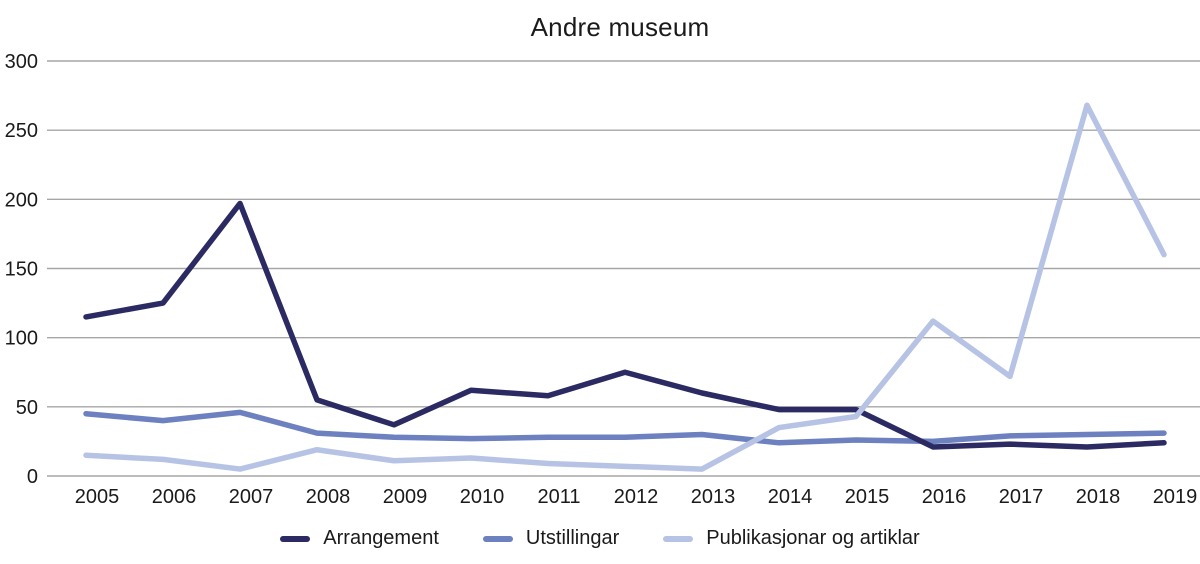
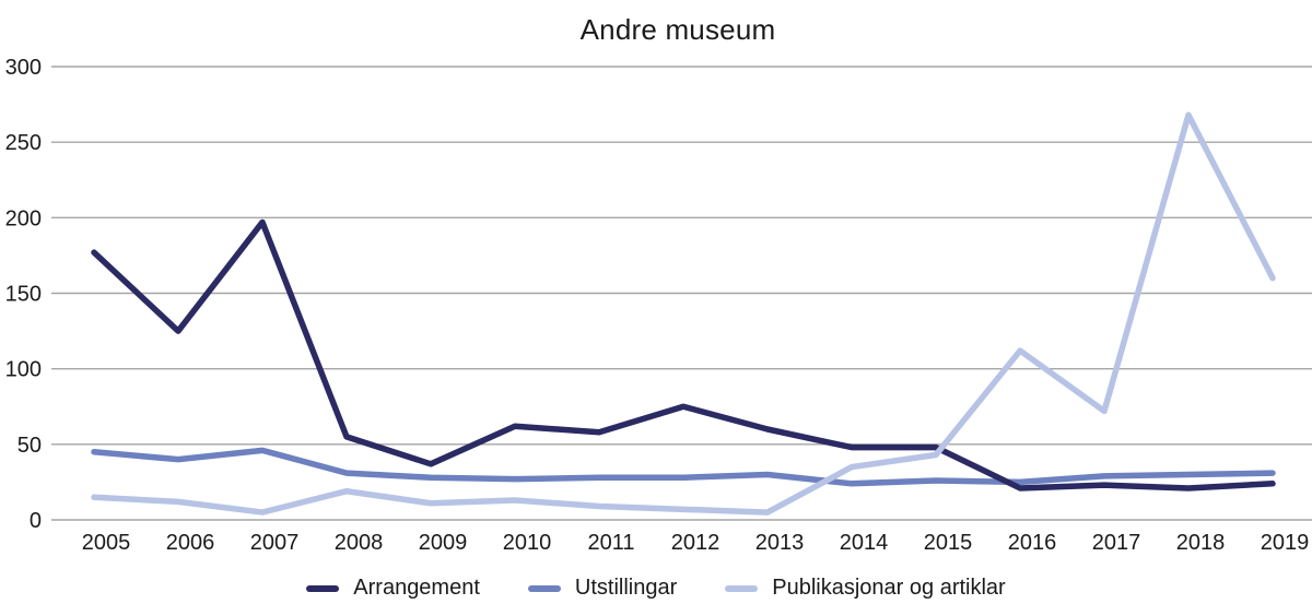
Arrangement/2005: 115 -> 177
